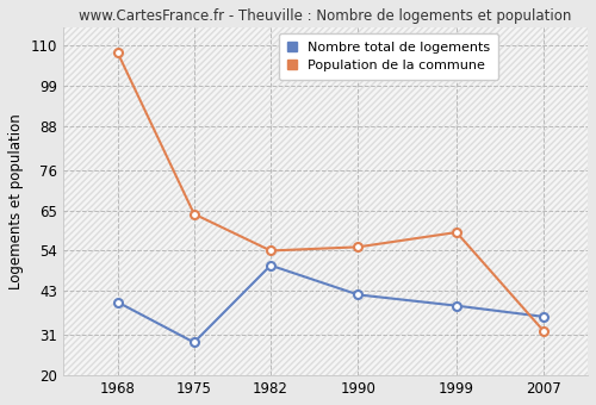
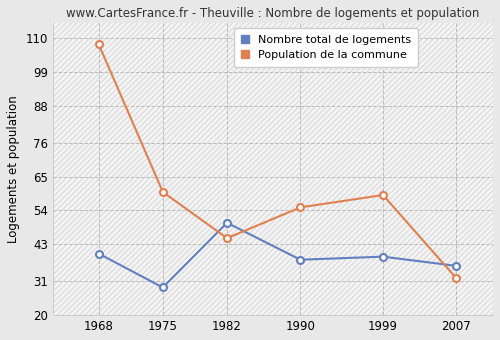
Population de la commune/1975: 64 -> 60
Population de la commune/1982: 54 -> 45
Nombre total de logements/1990: 42 -> 38
